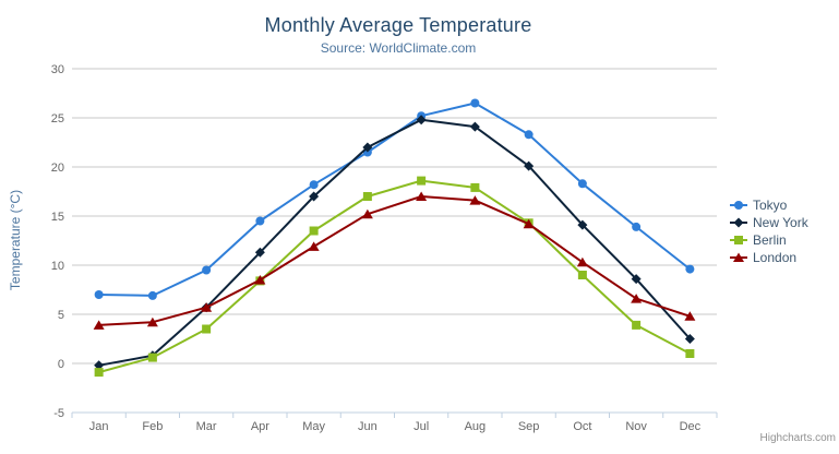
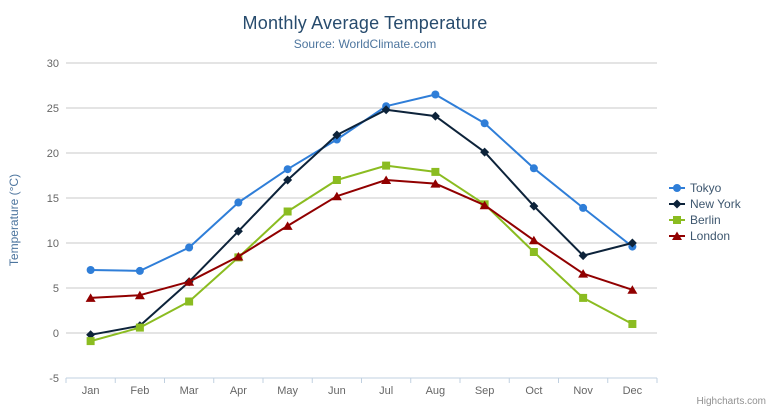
New York/Dec: 2 -> 10
